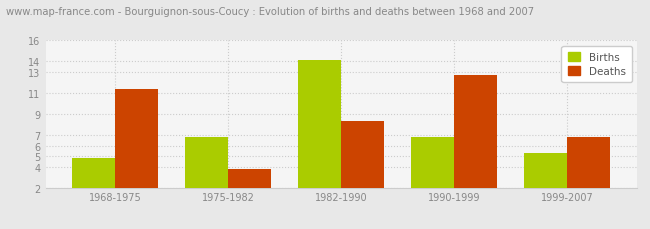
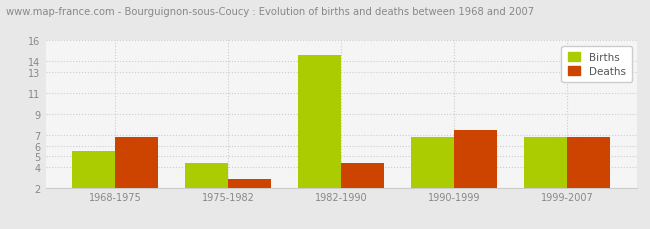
Births/1968-1975: 4.8 -> 5.5
Deaths/1968-1975: 11.4 -> 6.8
Births/1975-1982: 6.8 -> 4.3
Deaths/1975-1982: 3.8 -> 2.8
Births/1982-1990: 14.1 -> 14.6
Deaths/1982-1990: 8.3 -> 4.3
Deaths/1990-1999: 12.7 -> 7.5
Births/1999-2007: 5.3 -> 6.8
